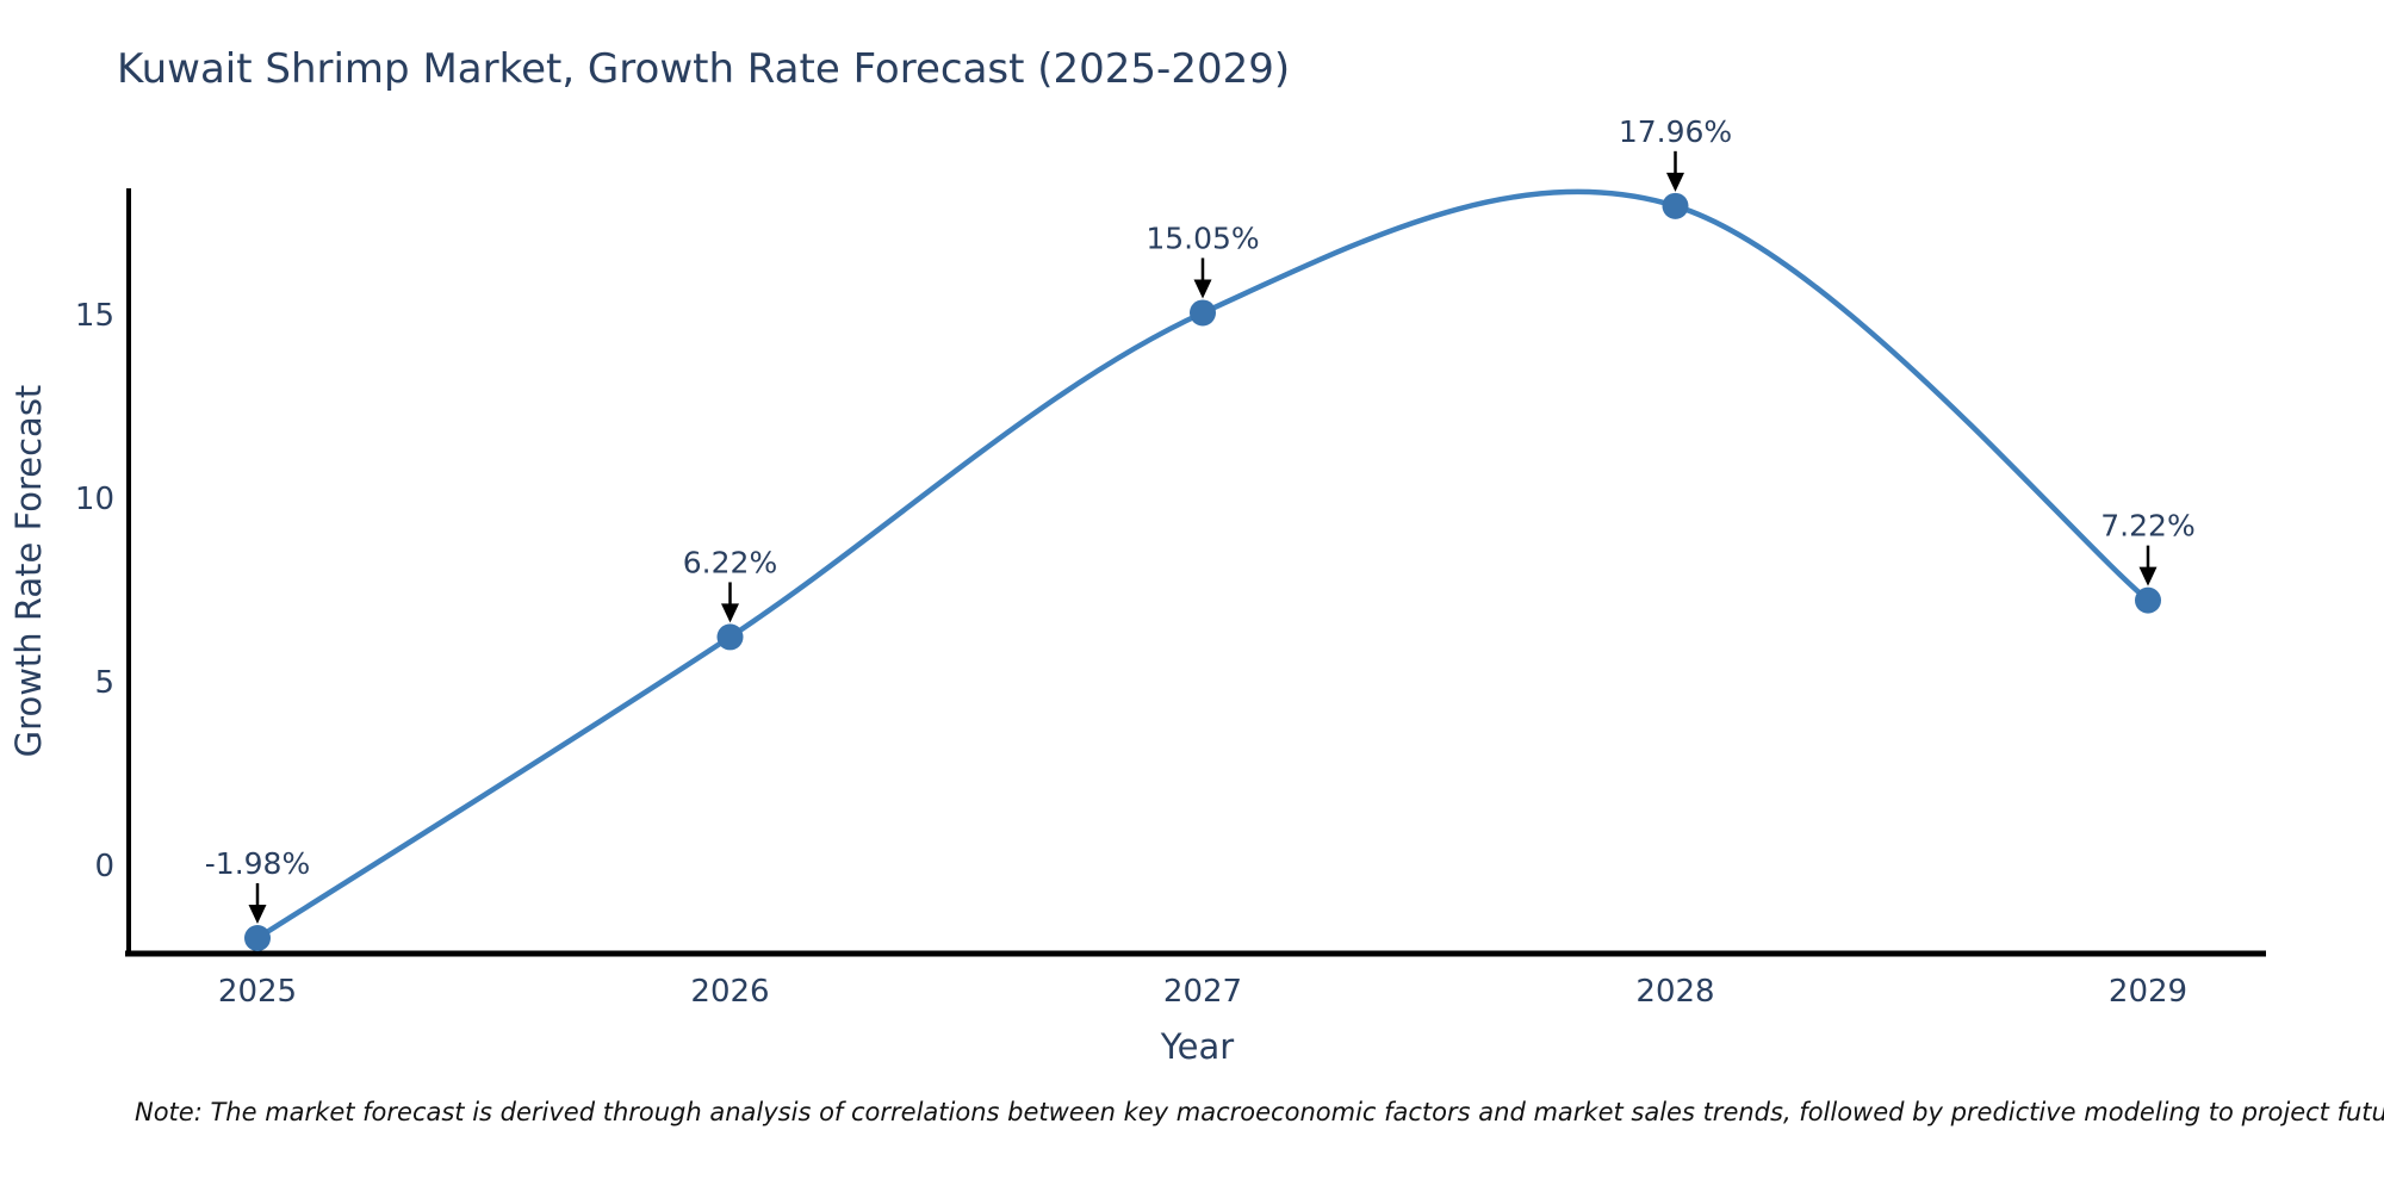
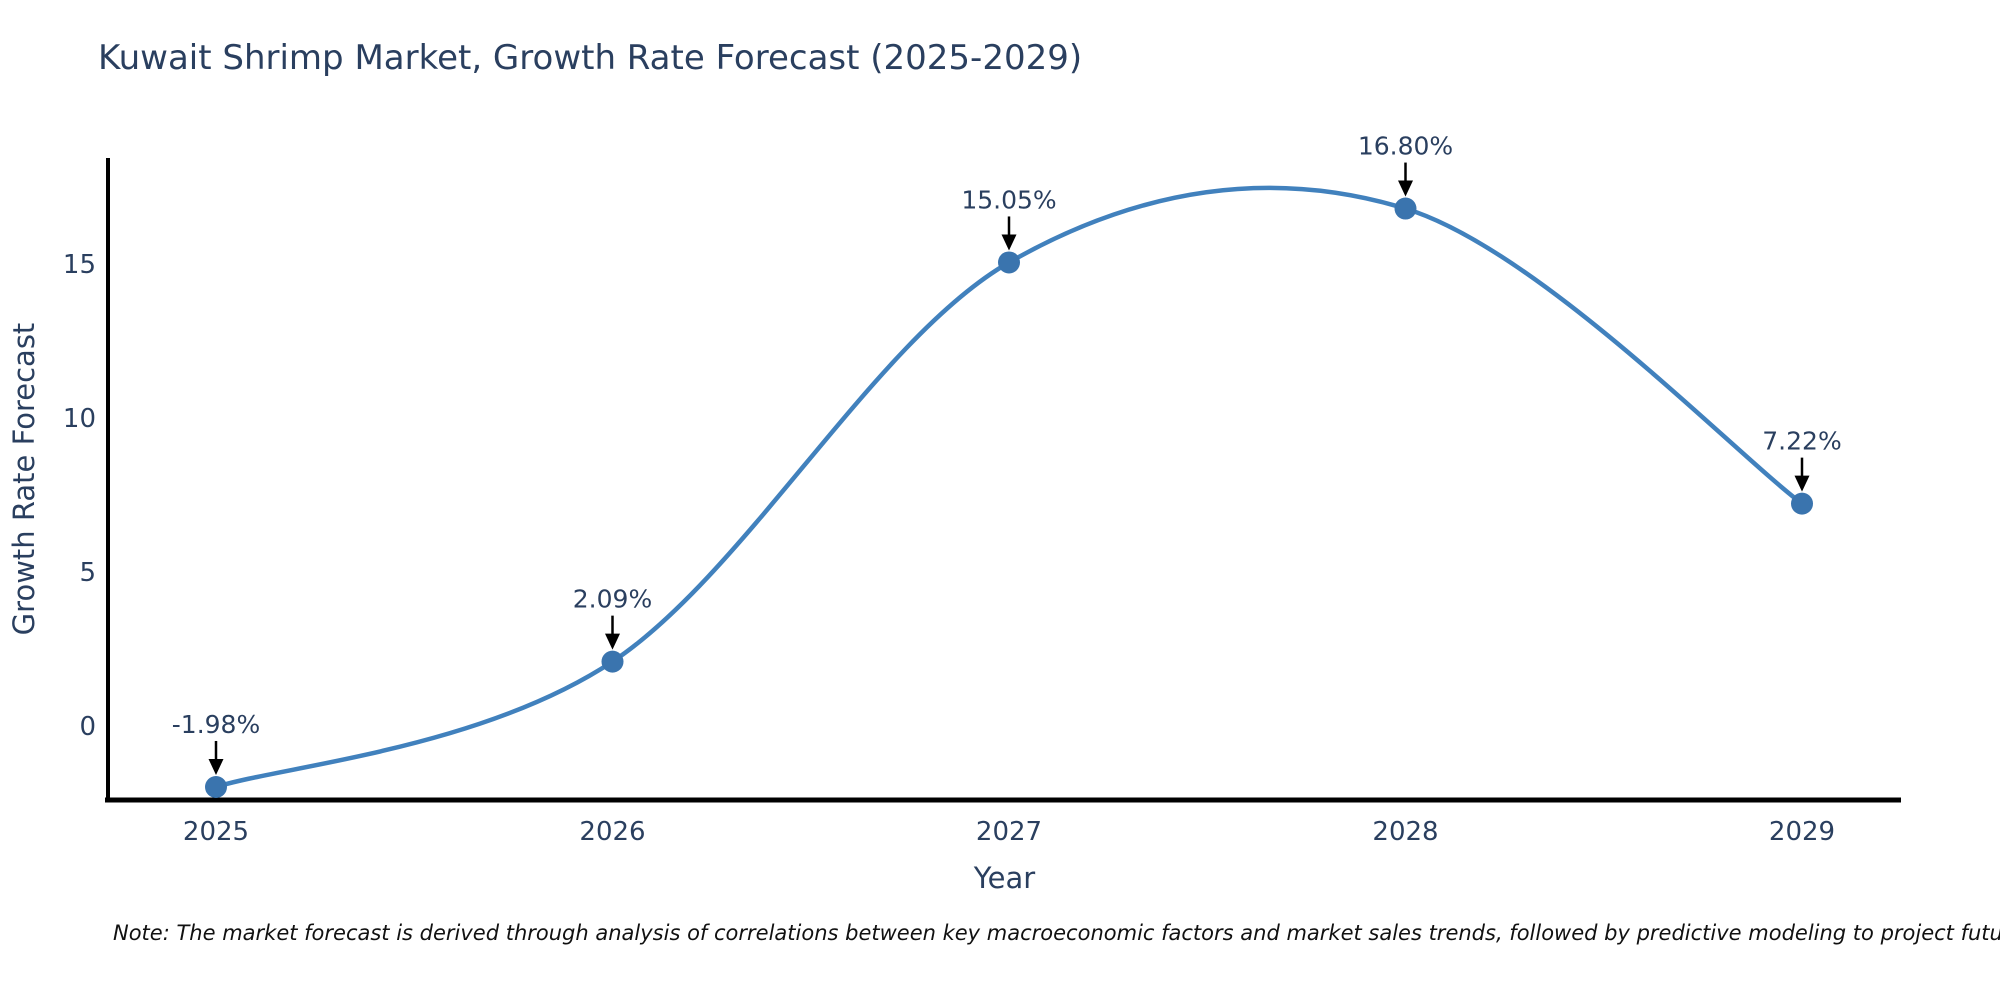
2026: 6.22% -> 2.09%
2028: 17.96% -> 16.80%
